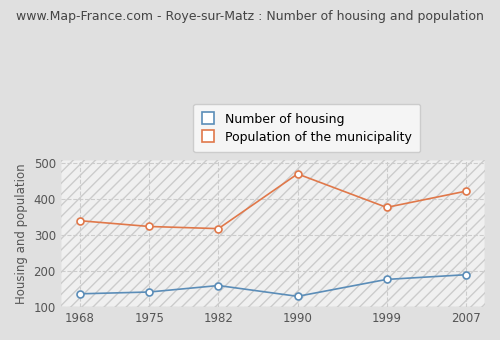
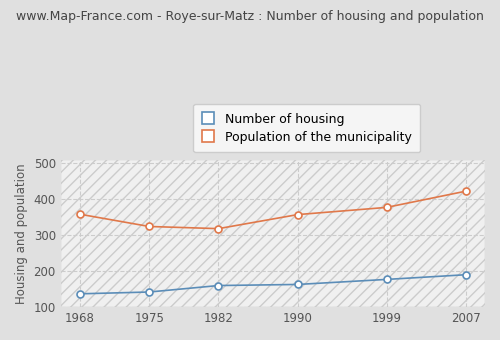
Population of the municipality/1968: 340 -> 358
Number of housing/1990: 130 -> 163
Population of the municipality/1990: 470 -> 357
